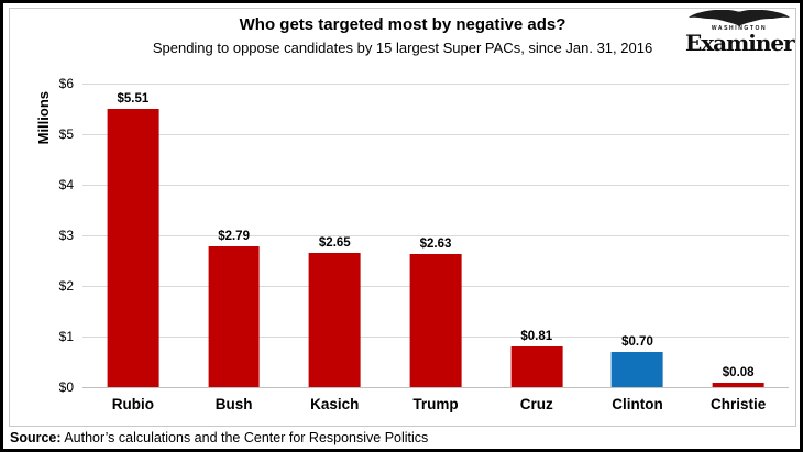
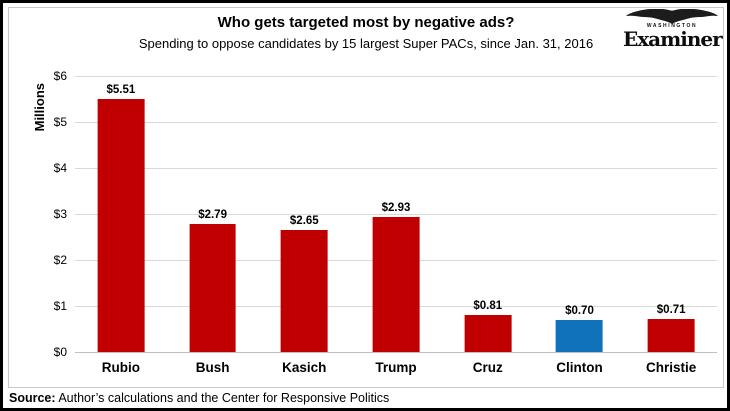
Trump: $2.63 -> $2.93
Christie: $0.08 -> $0.71
